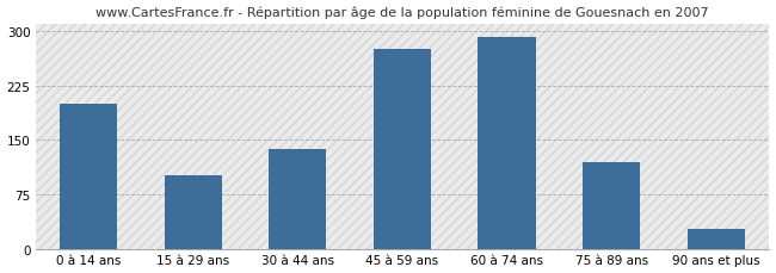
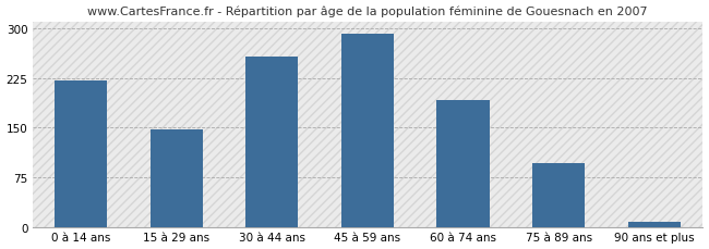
0 à 14 ans: 200 -> 222
15 à 29 ans: 102 -> 147
30 à 44 ans: 138 -> 258
45 à 59 ans: 276 -> 292
60 à 74 ans: 292 -> 192
75 à 89 ans: 120 -> 97
90 ans et plus: 28 -> 8
